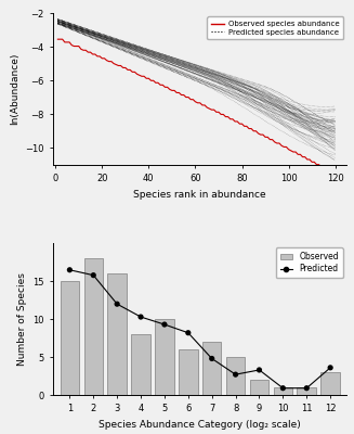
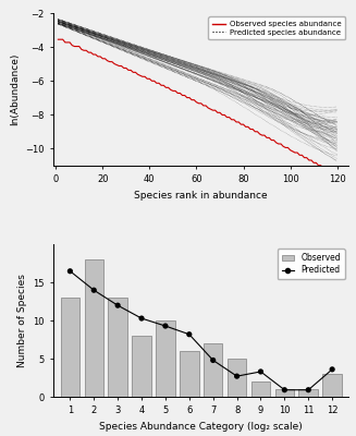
Observed/1: 15 -> 13
Predicted/2: 15.8 -> 14.0
Observed/3: 16 -> 13
